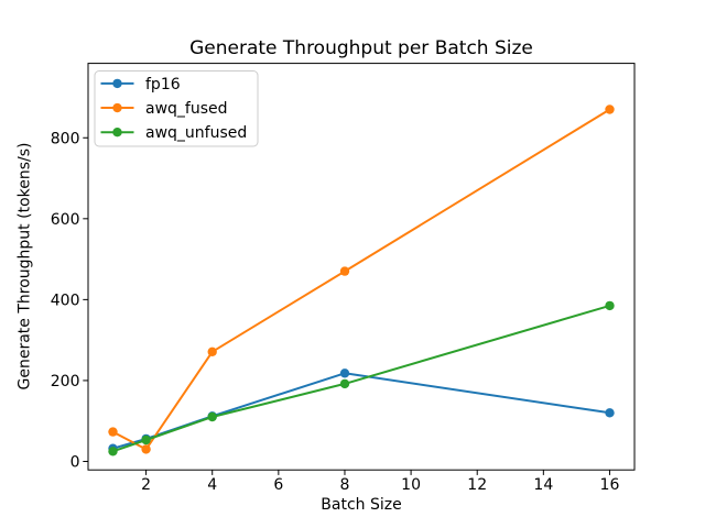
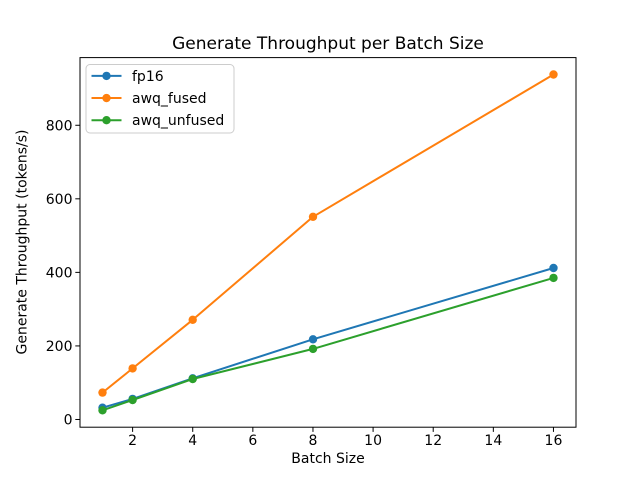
awq_fused/2: 30 -> 140
awq_fused/8: 470 -> 550
fp16/16: 120 -> 410
awq_fused/16: 870 -> 940
